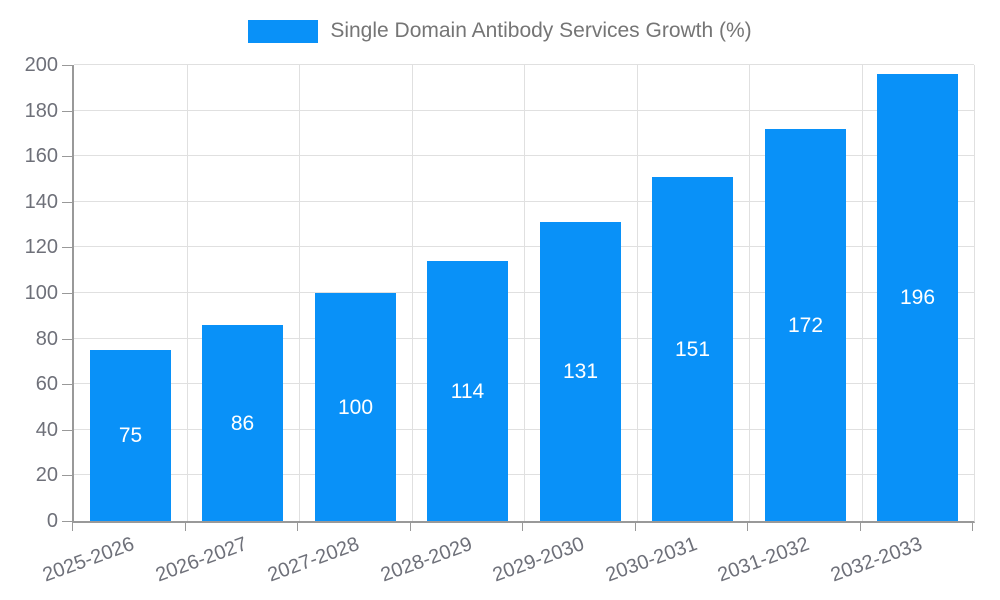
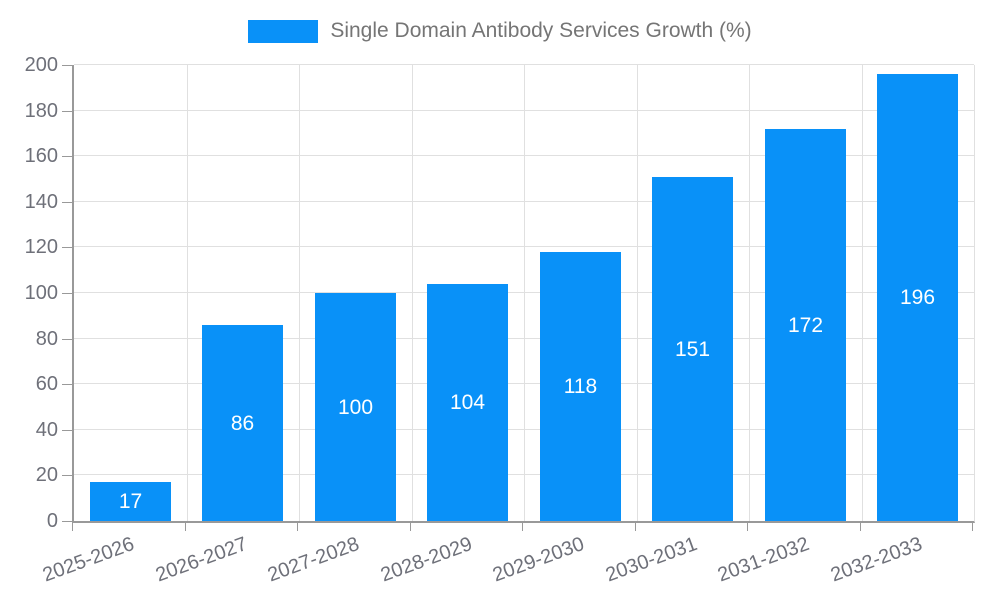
2025-2026: 75 -> 17
2028-2029: 114 -> 104
2029-2030: 131 -> 118
